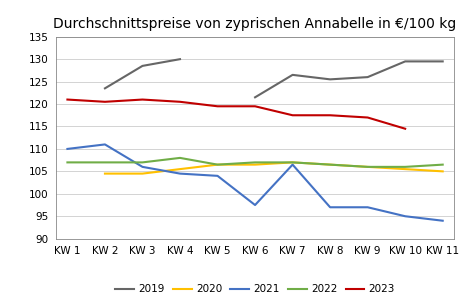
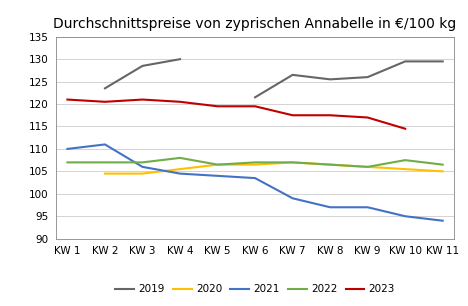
2021/KW 6: 97.5 -> 103.5
2021/KW 7: 106.5 -> 99.0
2022/KW 10: 106.0 -> 107.5
